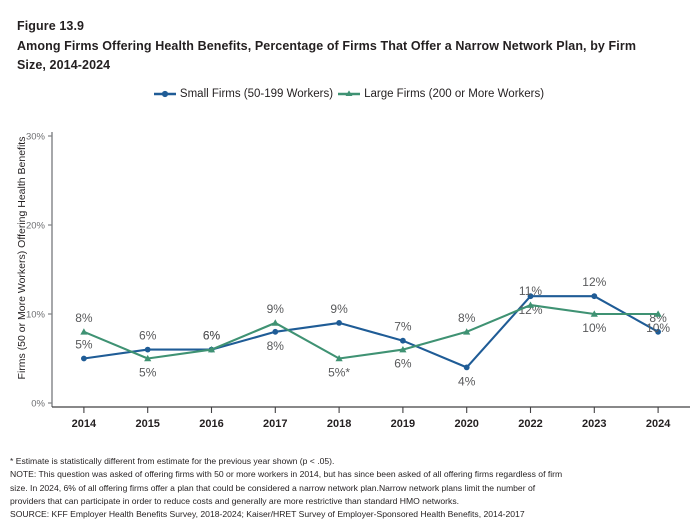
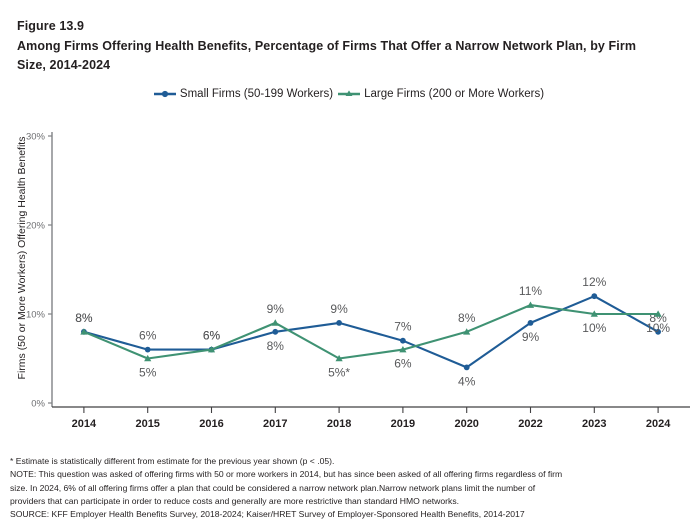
Small Firms (50-199 Workers)/2014: 5% -> 8%
Small Firms (50-199 Workers)/2022: 12% -> 9%
